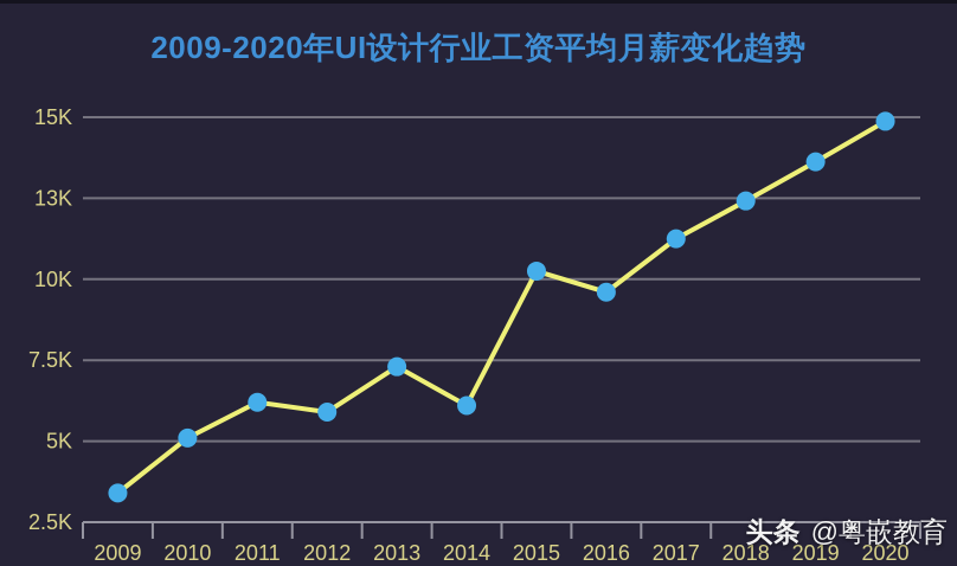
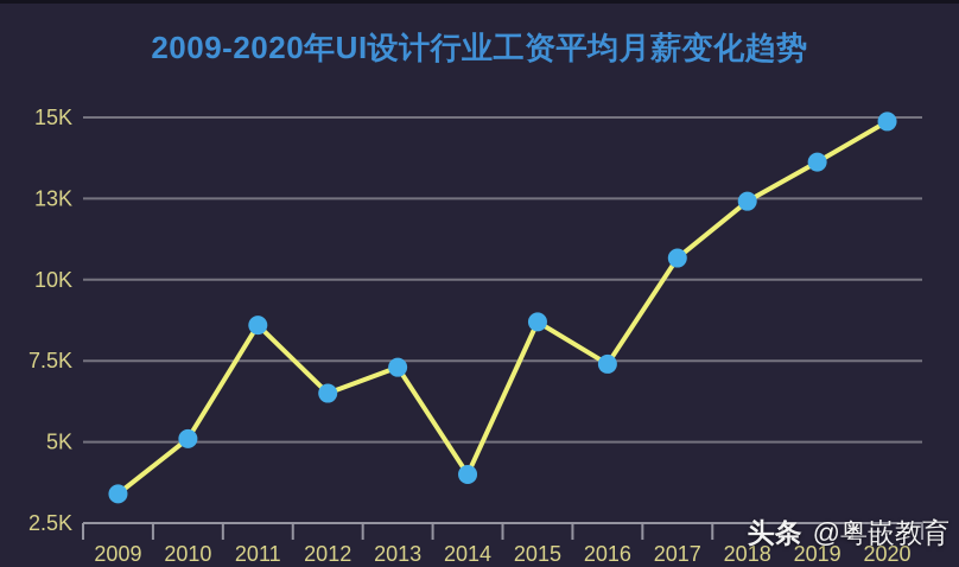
2011: 6.2K -> 8.6K
2012: 5.9K -> 6.5K
2014: 6.1K -> 4.0K
2015: 10.3K -> 8.7K
2016: 9.6K -> 7.4K
2017: 11.5K -> 10.8K
